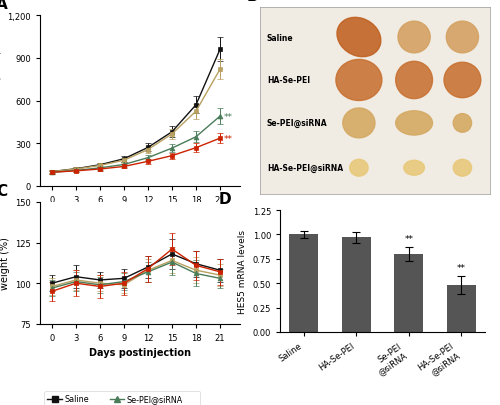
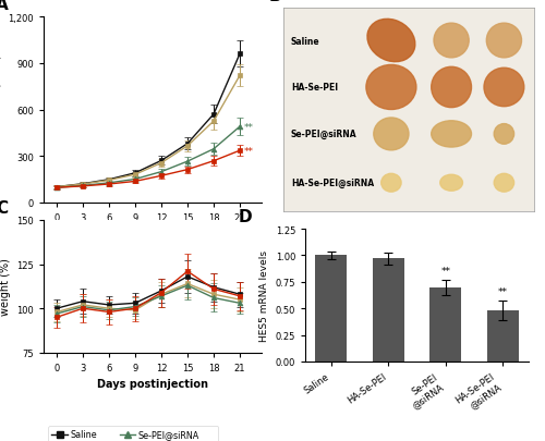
Se-PEI @siRNA: 0.80 -> 0.70
